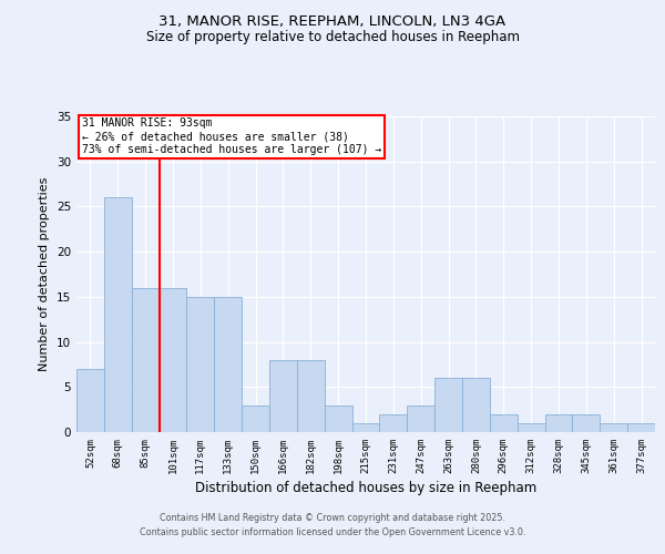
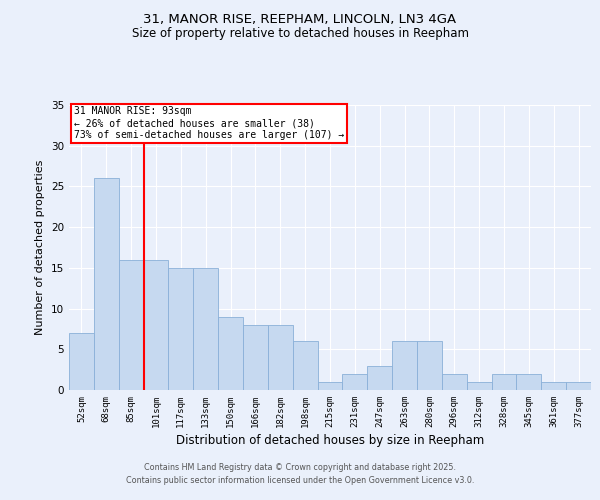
150sqm: 3 -> 9
198sqm: 3 -> 6
